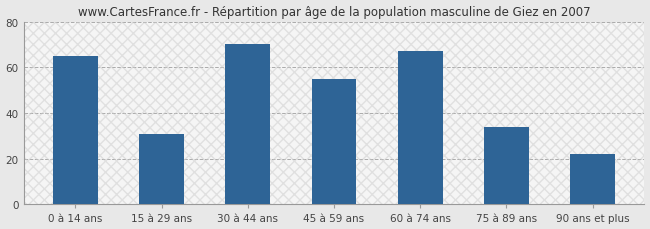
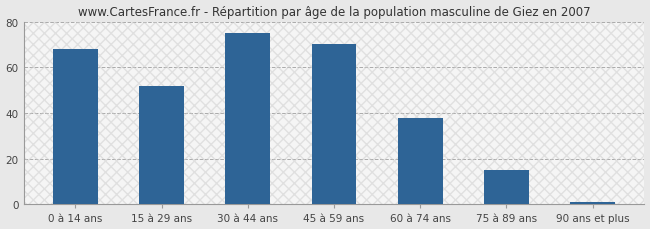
0 à 14 ans: 65 -> 68
15 à 29 ans: 31 -> 52
30 à 44 ans: 70 -> 75
45 à 59 ans: 55 -> 70
60 à 74 ans: 67 -> 38
75 à 89 ans: 34 -> 15
90 ans et plus: 22 -> 1
